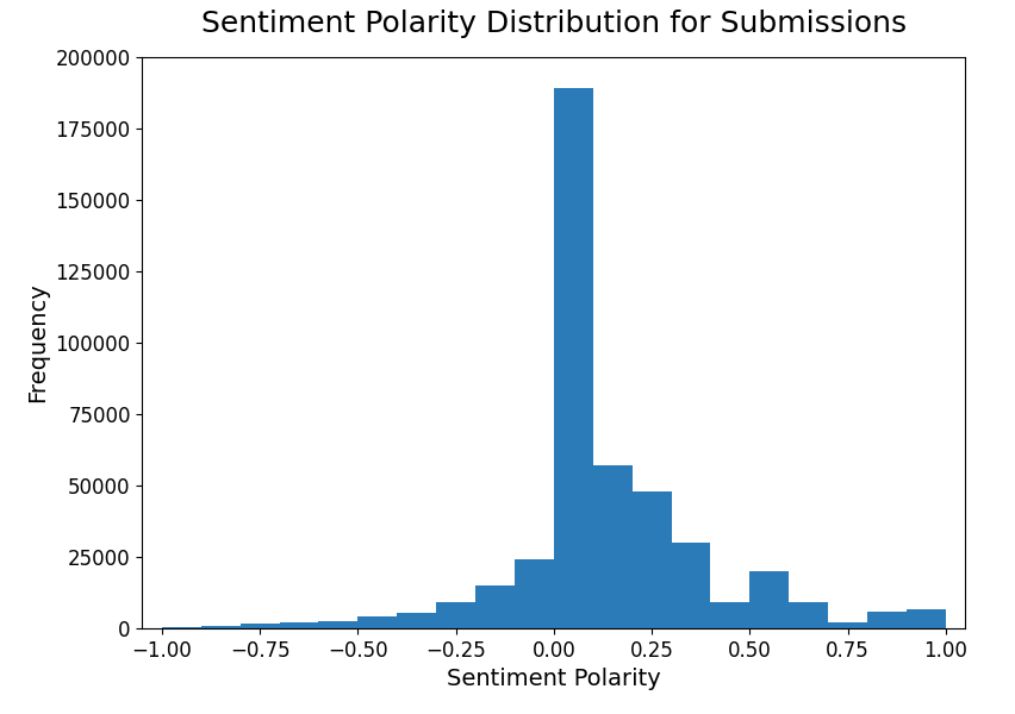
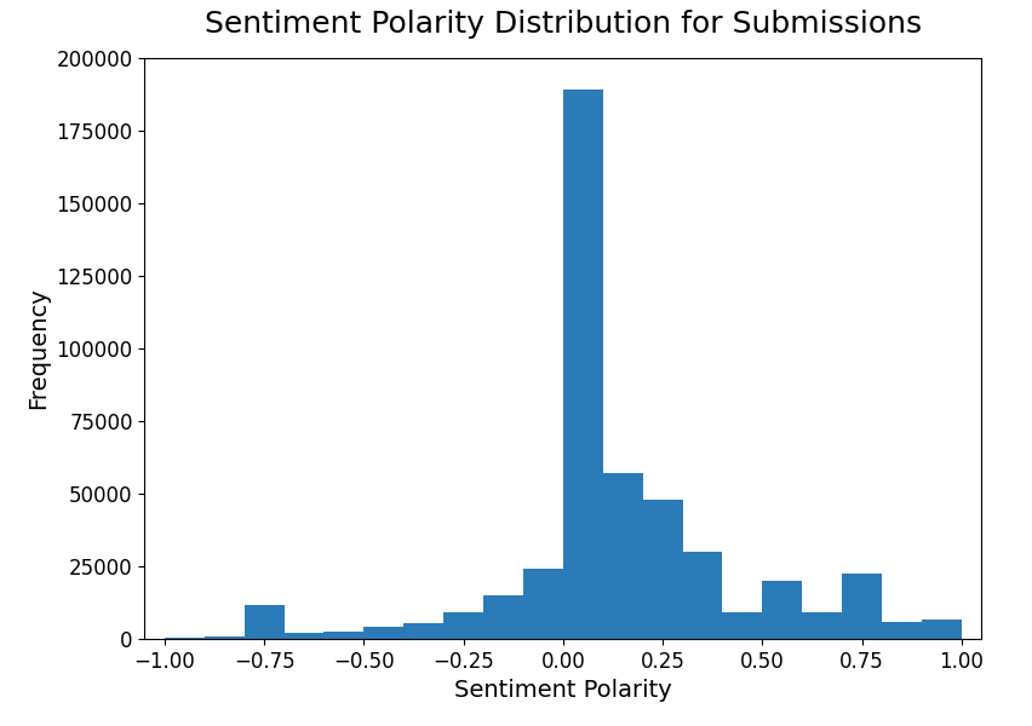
−0.75: 1500 -> 11500
0.75: 2000 -> 22500
